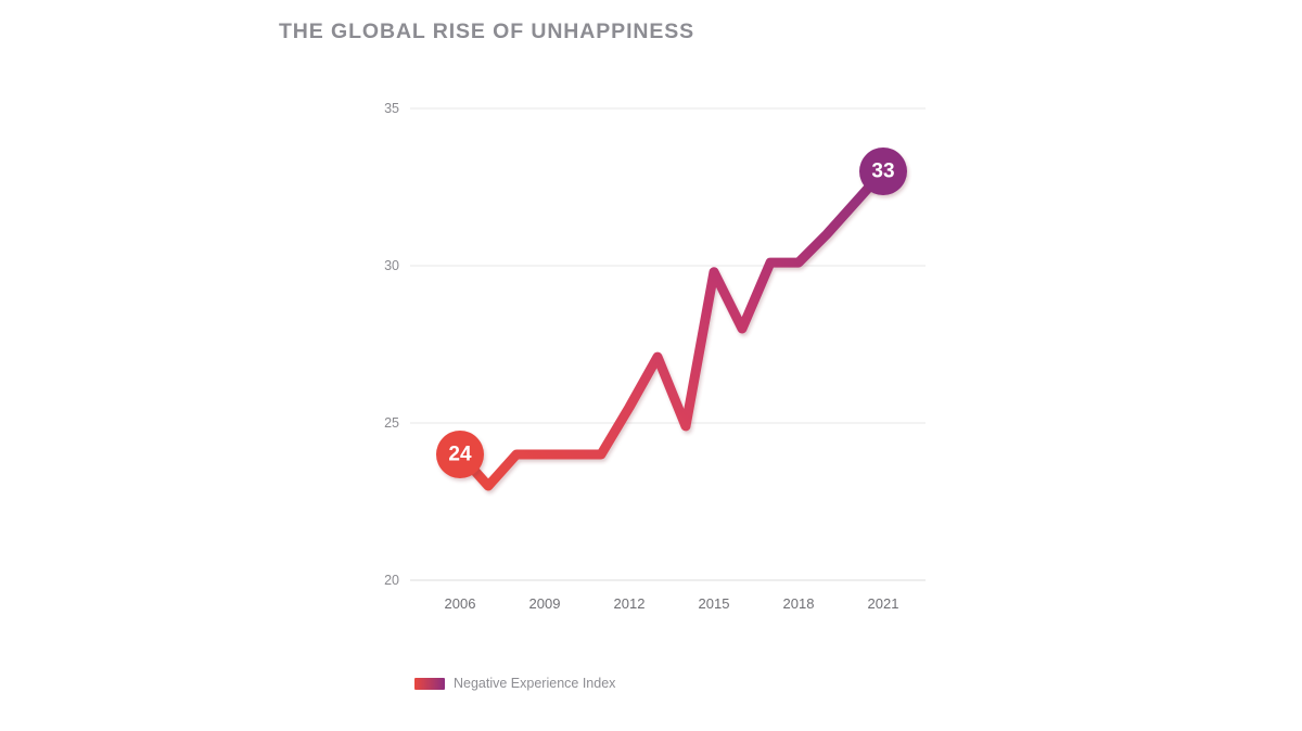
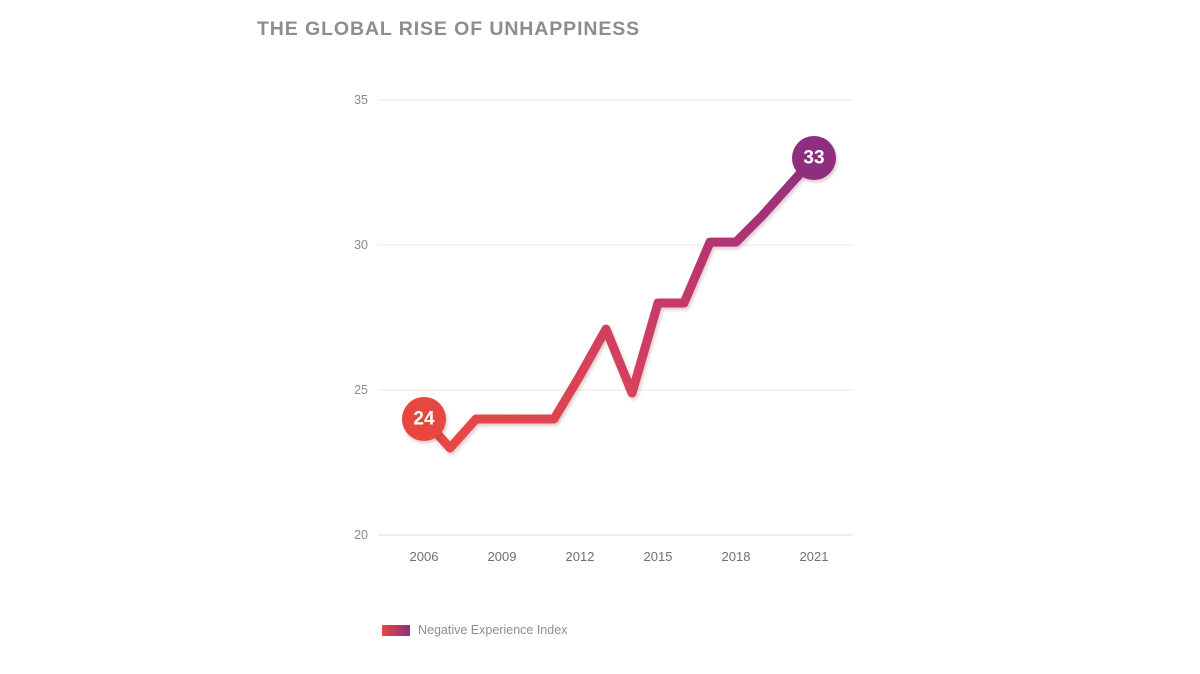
2015: 29.8 -> 28.0
